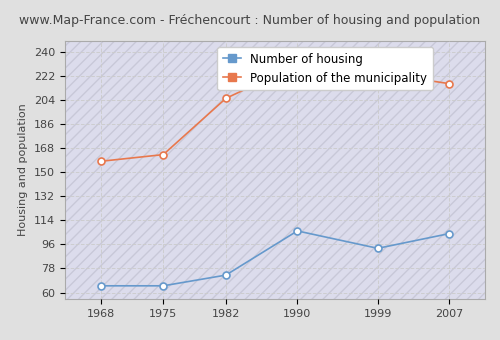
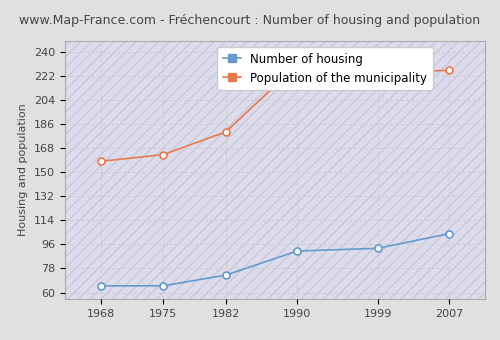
Population of the municipality/1982: 205 -> 180
Number of housing/1990: 106 -> 91
Population of the municipality/2007: 216 -> 226
